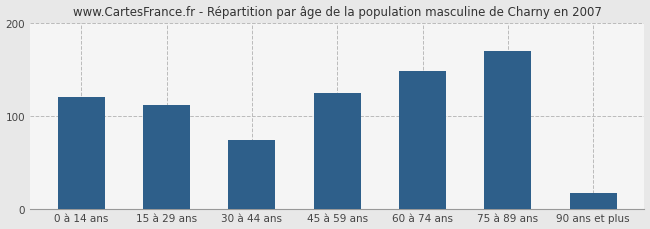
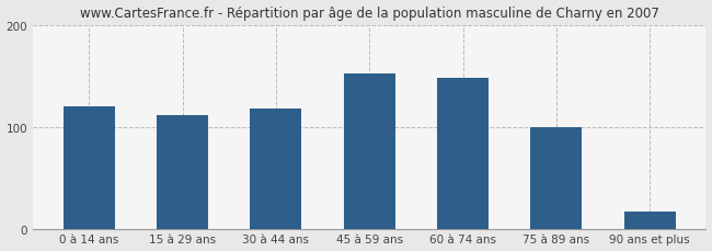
30 à 44 ans: 74 -> 118
45 à 59 ans: 124 -> 152
75 à 89 ans: 170 -> 100
